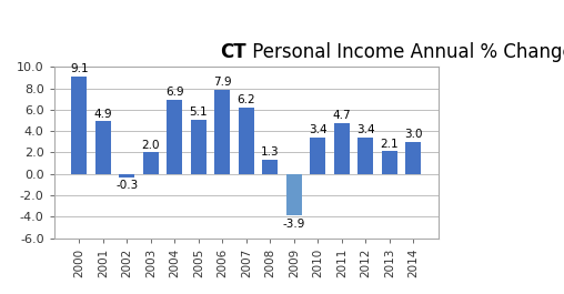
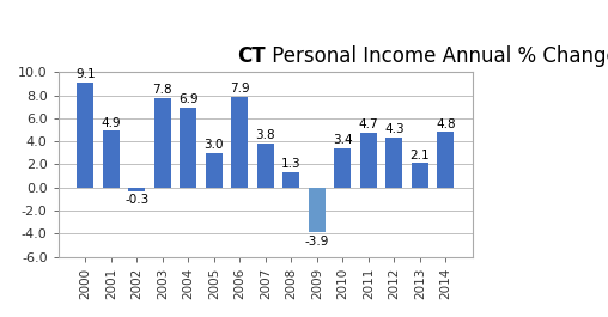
2003: 2.0 -> 7.8
2005: 5.1 -> 3.0
2007: 6.2 -> 3.8
2012: 3.4 -> 4.3
2014: 3.0 -> 4.8
